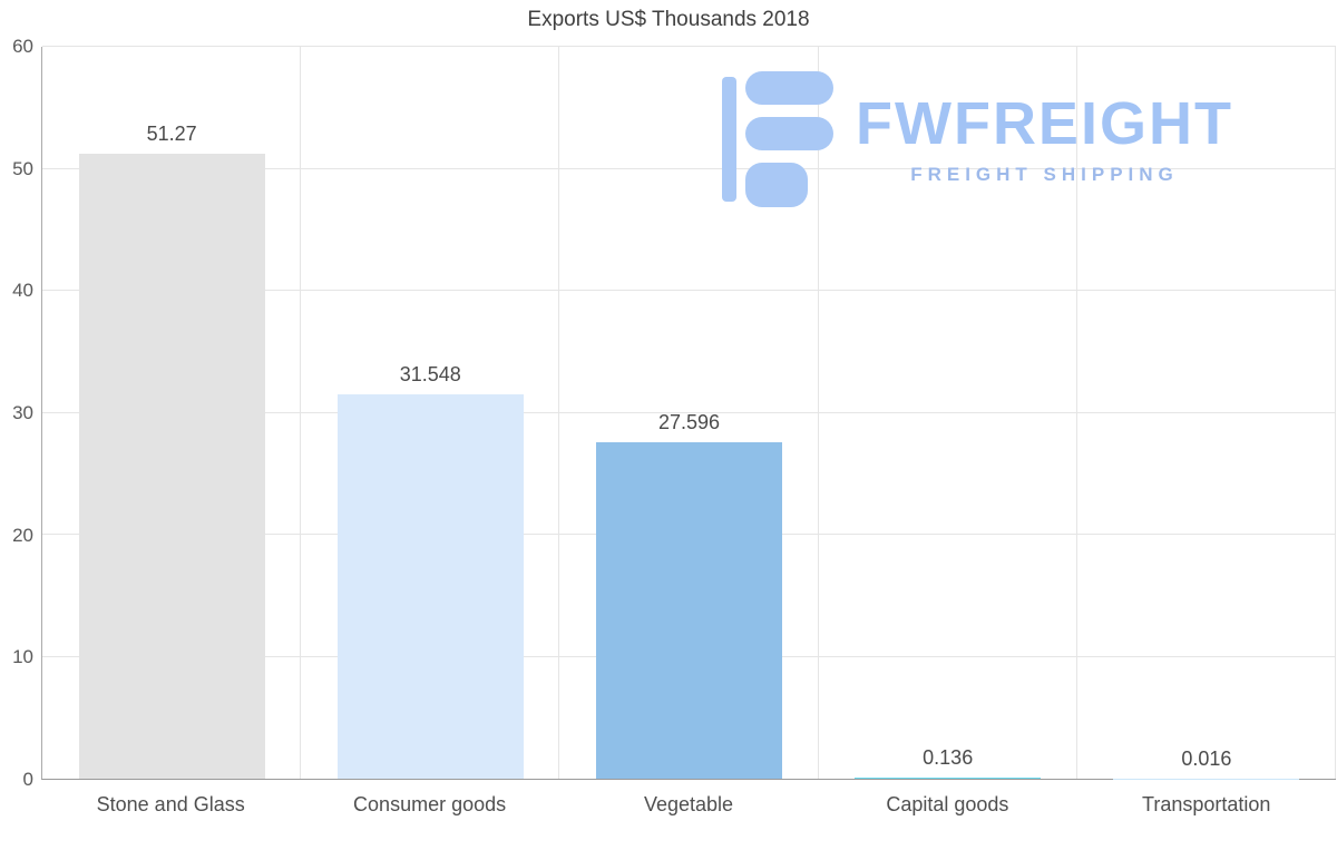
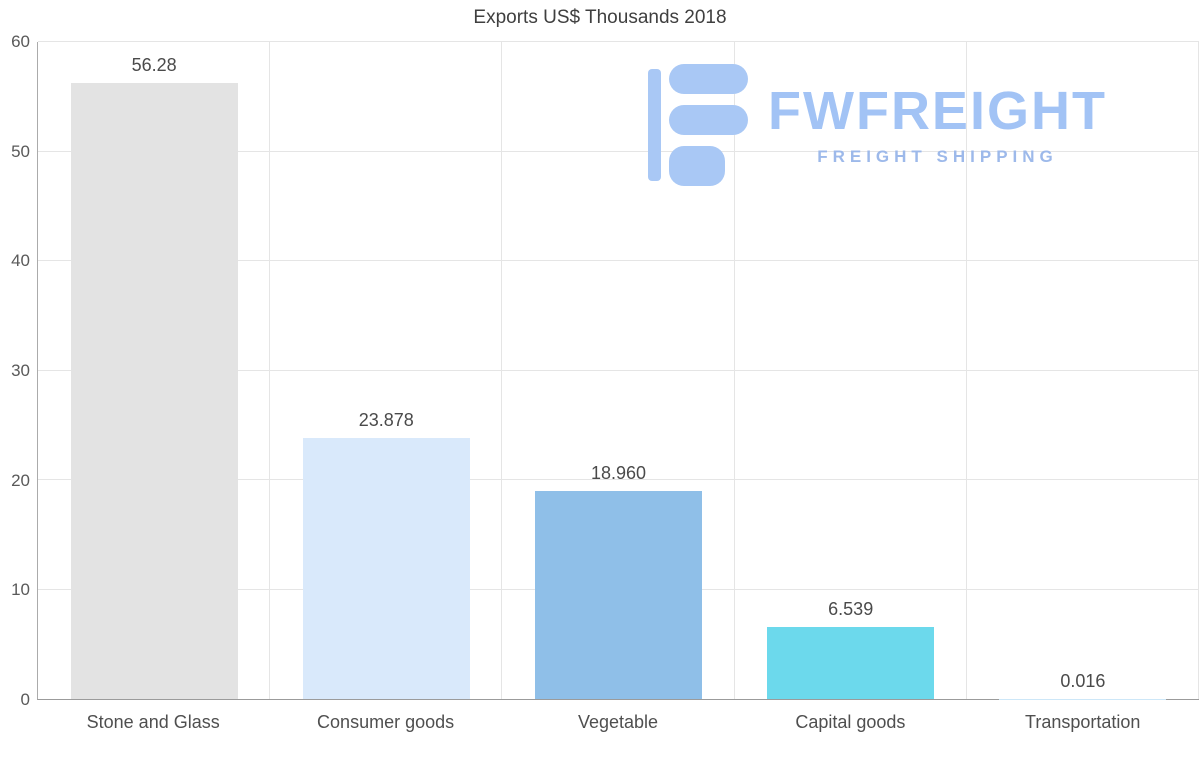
Stone and Glass: 51.27 -> 56.28
Consumer goods: 31.548 -> 23.878
Vegetable: 27.596 -> 18.960
Capital goods: 0.136 -> 6.539
